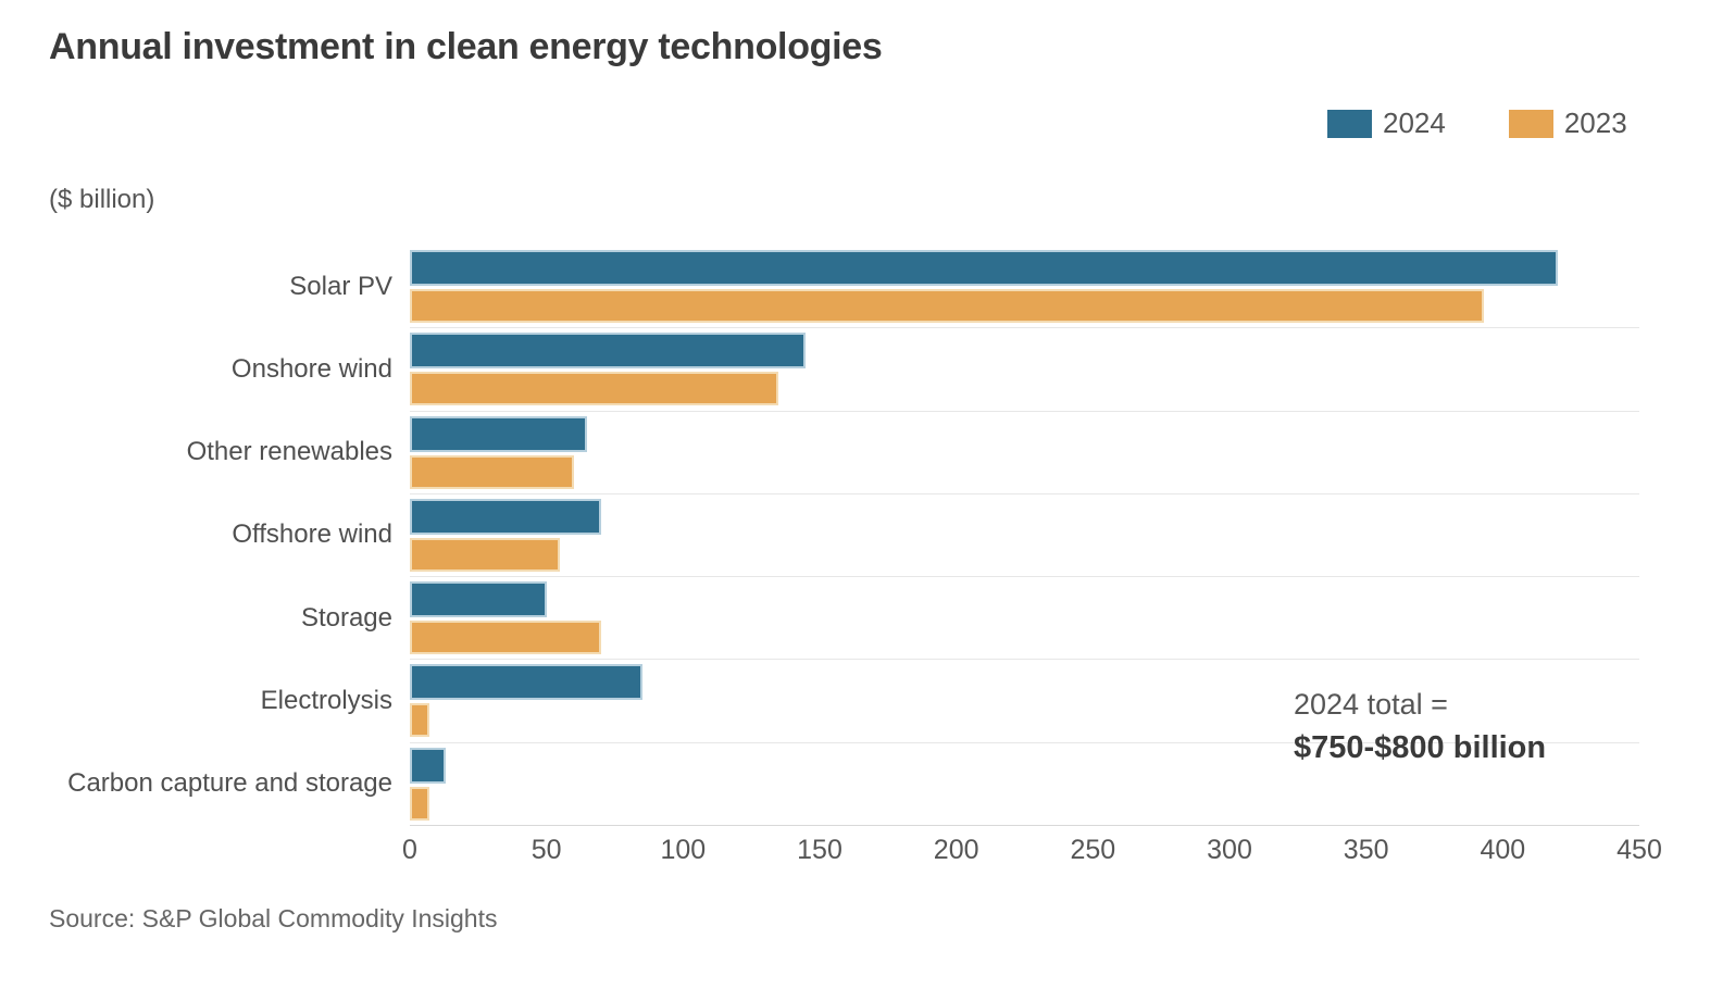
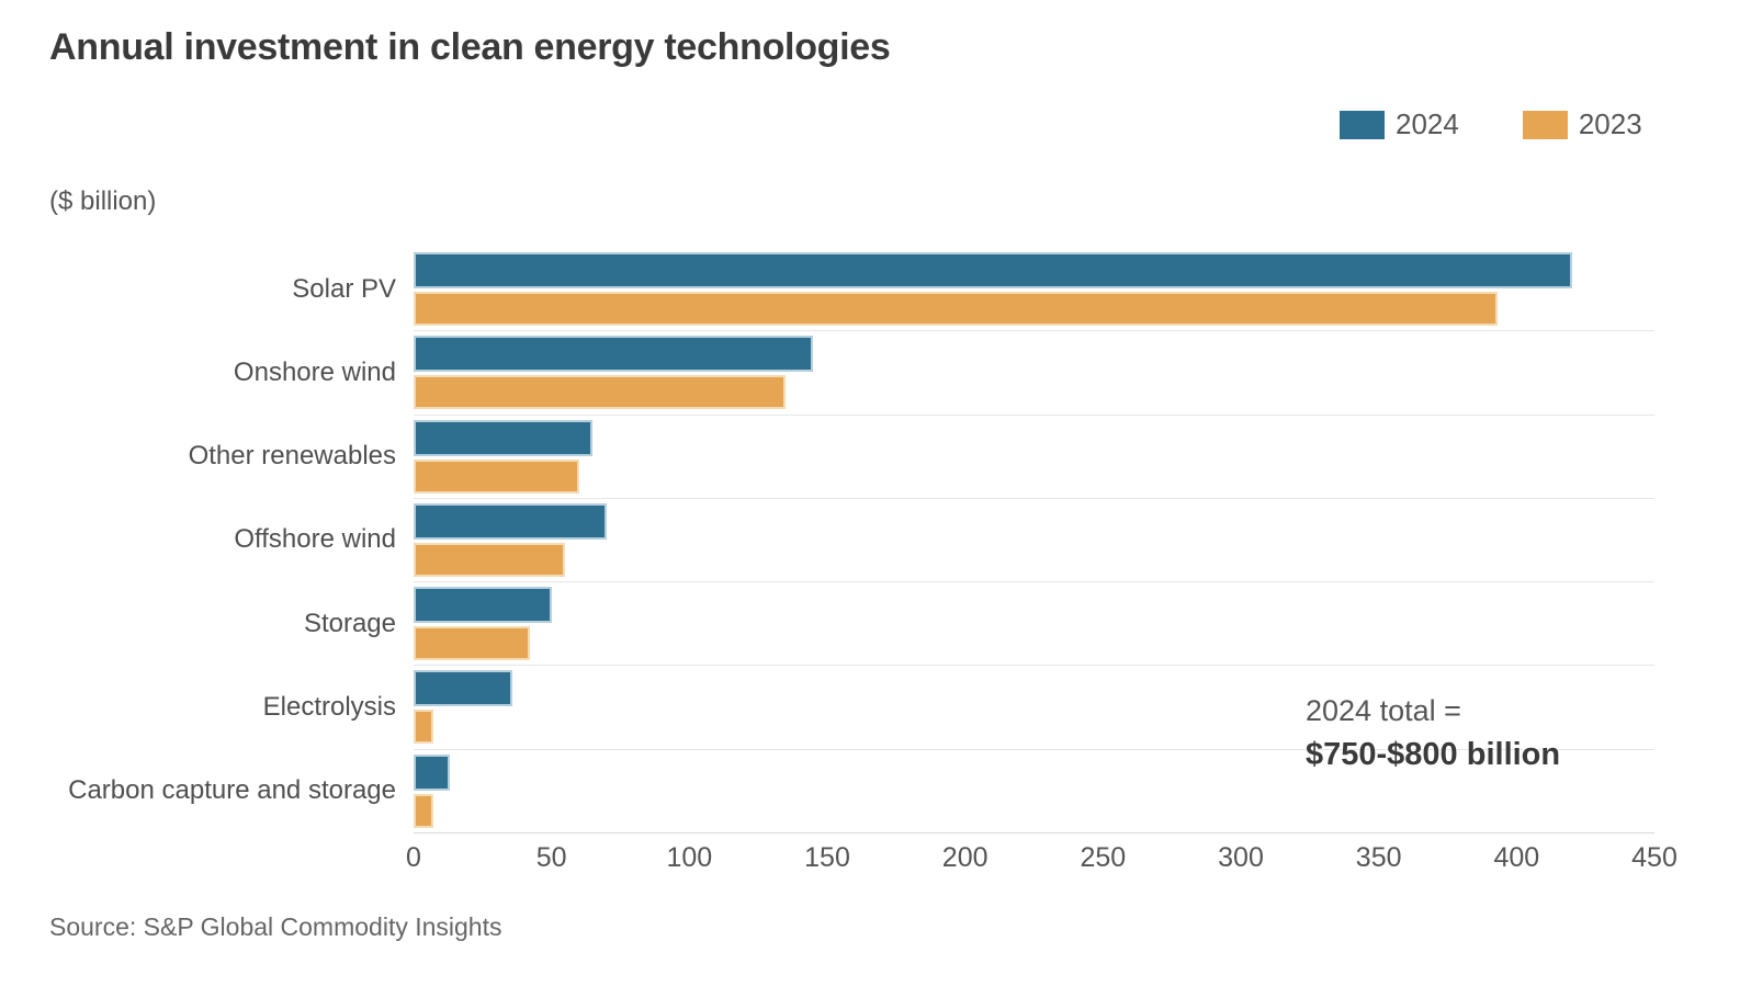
2023/Storage: 70 -> 42
2024/Electrolysis: 85 -> 36
